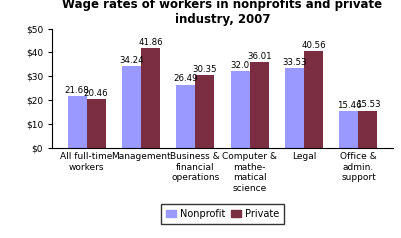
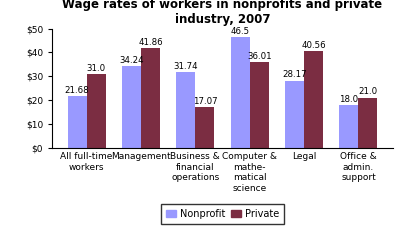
Private/All full-time workers: $20.5 -> $31.0
Nonprofit/Business & financial operations: 26.49 -> 31.74
Private/Business & financial operations: 30.35 -> 17.07
Nonprofit/Computer & mathe- matical science: 32.0 -> 46.5
Nonprofit/Legal: 33.53 -> 28.17
Nonprofit/Office & admin. support: $15.5 -> $18.0
Private/Office & admin. support: $15.5 -> $21.0
